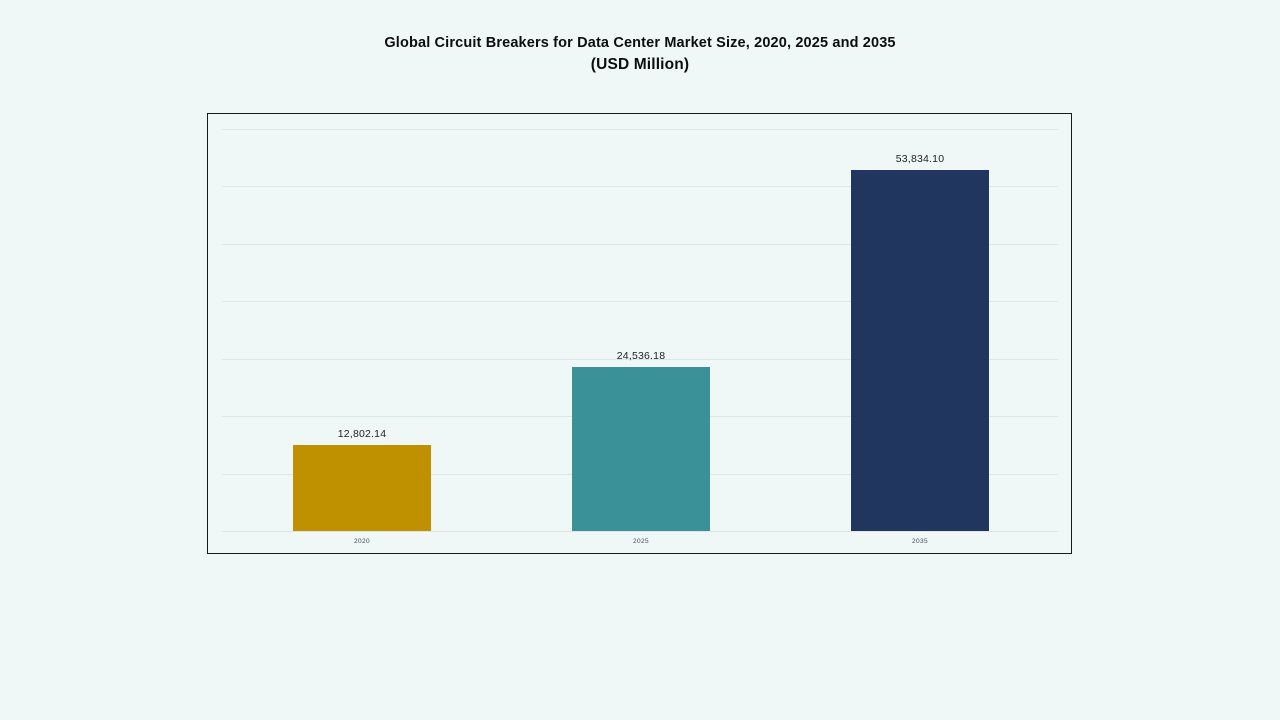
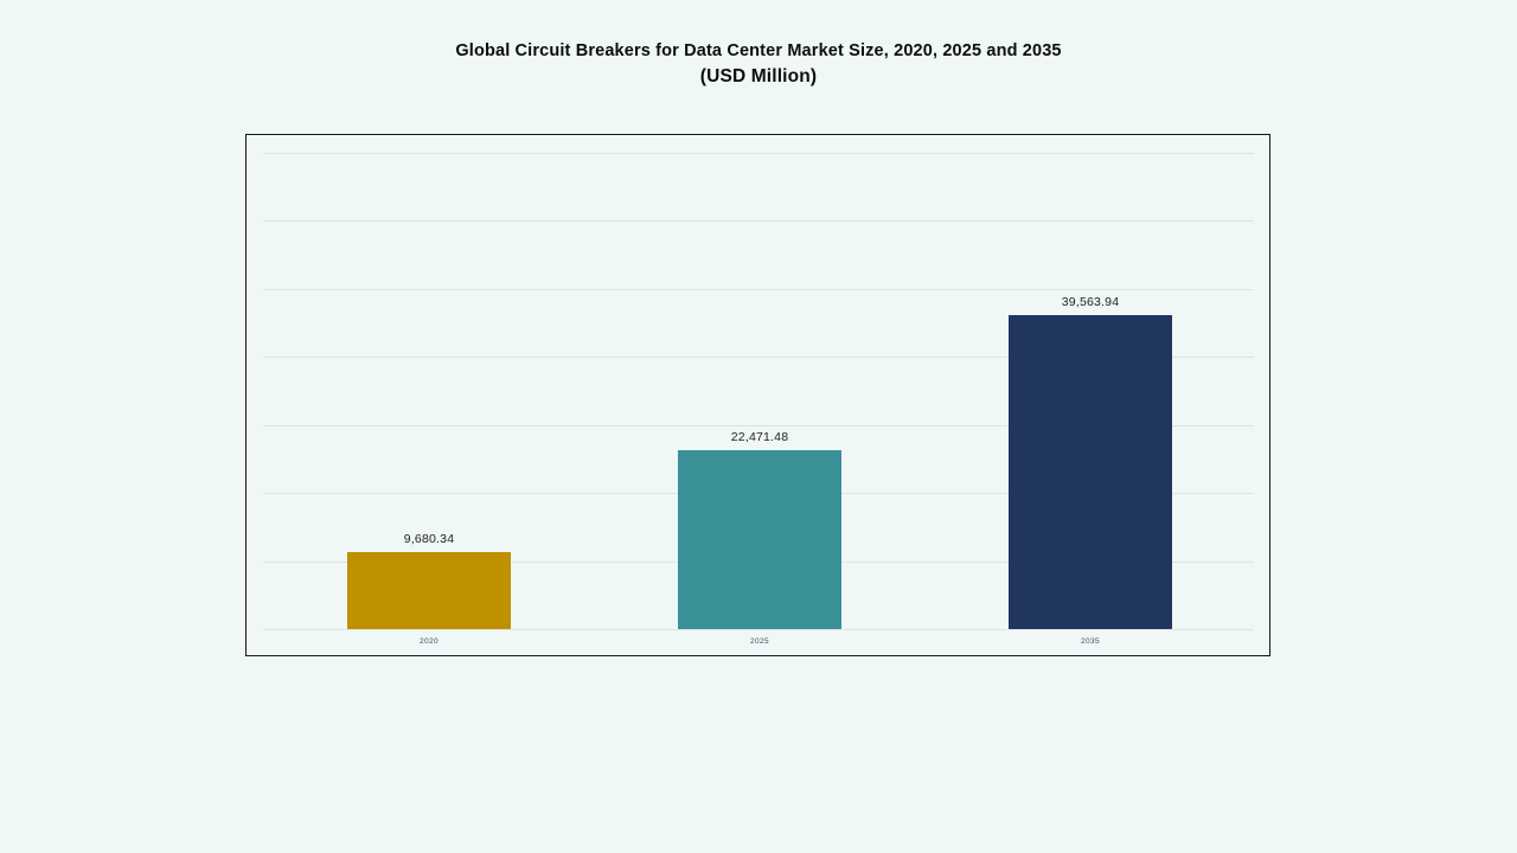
2020: 12,802.14 -> 9,680.34
2025: 24,536.18 -> 22,471.48
2035: 53,834.10 -> 39,563.94
